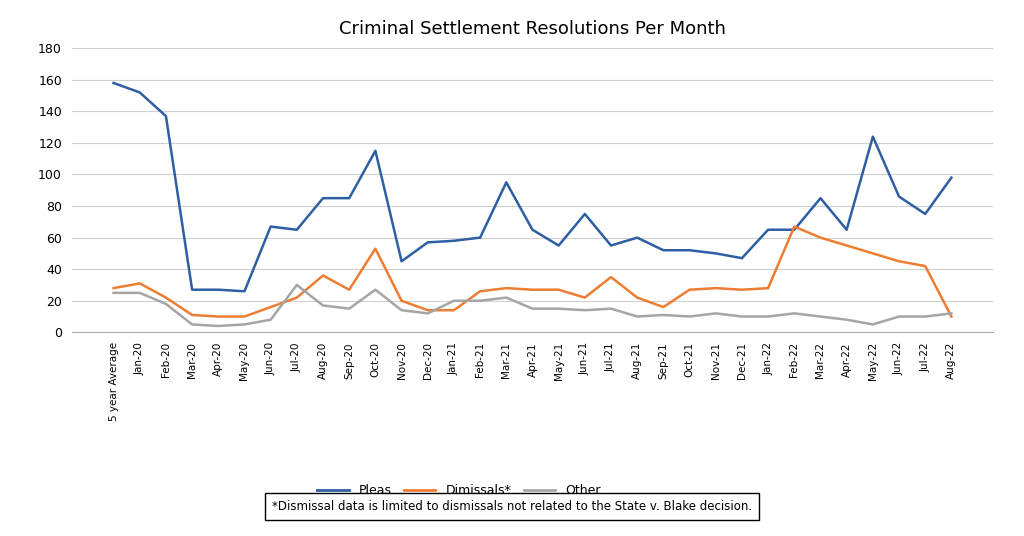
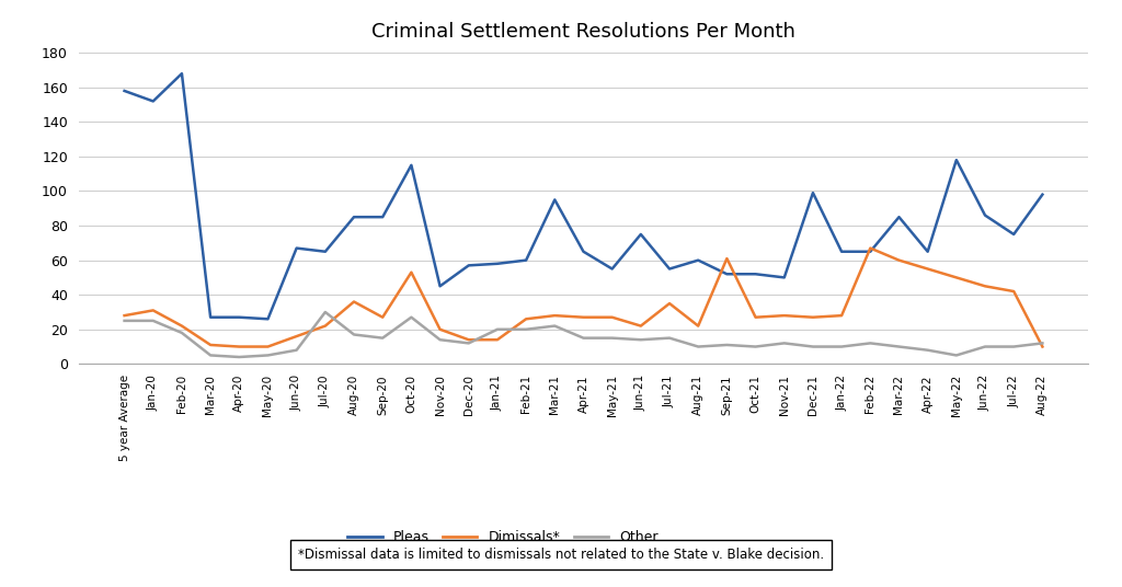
Pleas/Feb-20: 137 -> 168
Dimissals*/Sep-21: 16 -> 61
Pleas/Dec-21: 47 -> 99
Pleas/May-22: 124 -> 118
